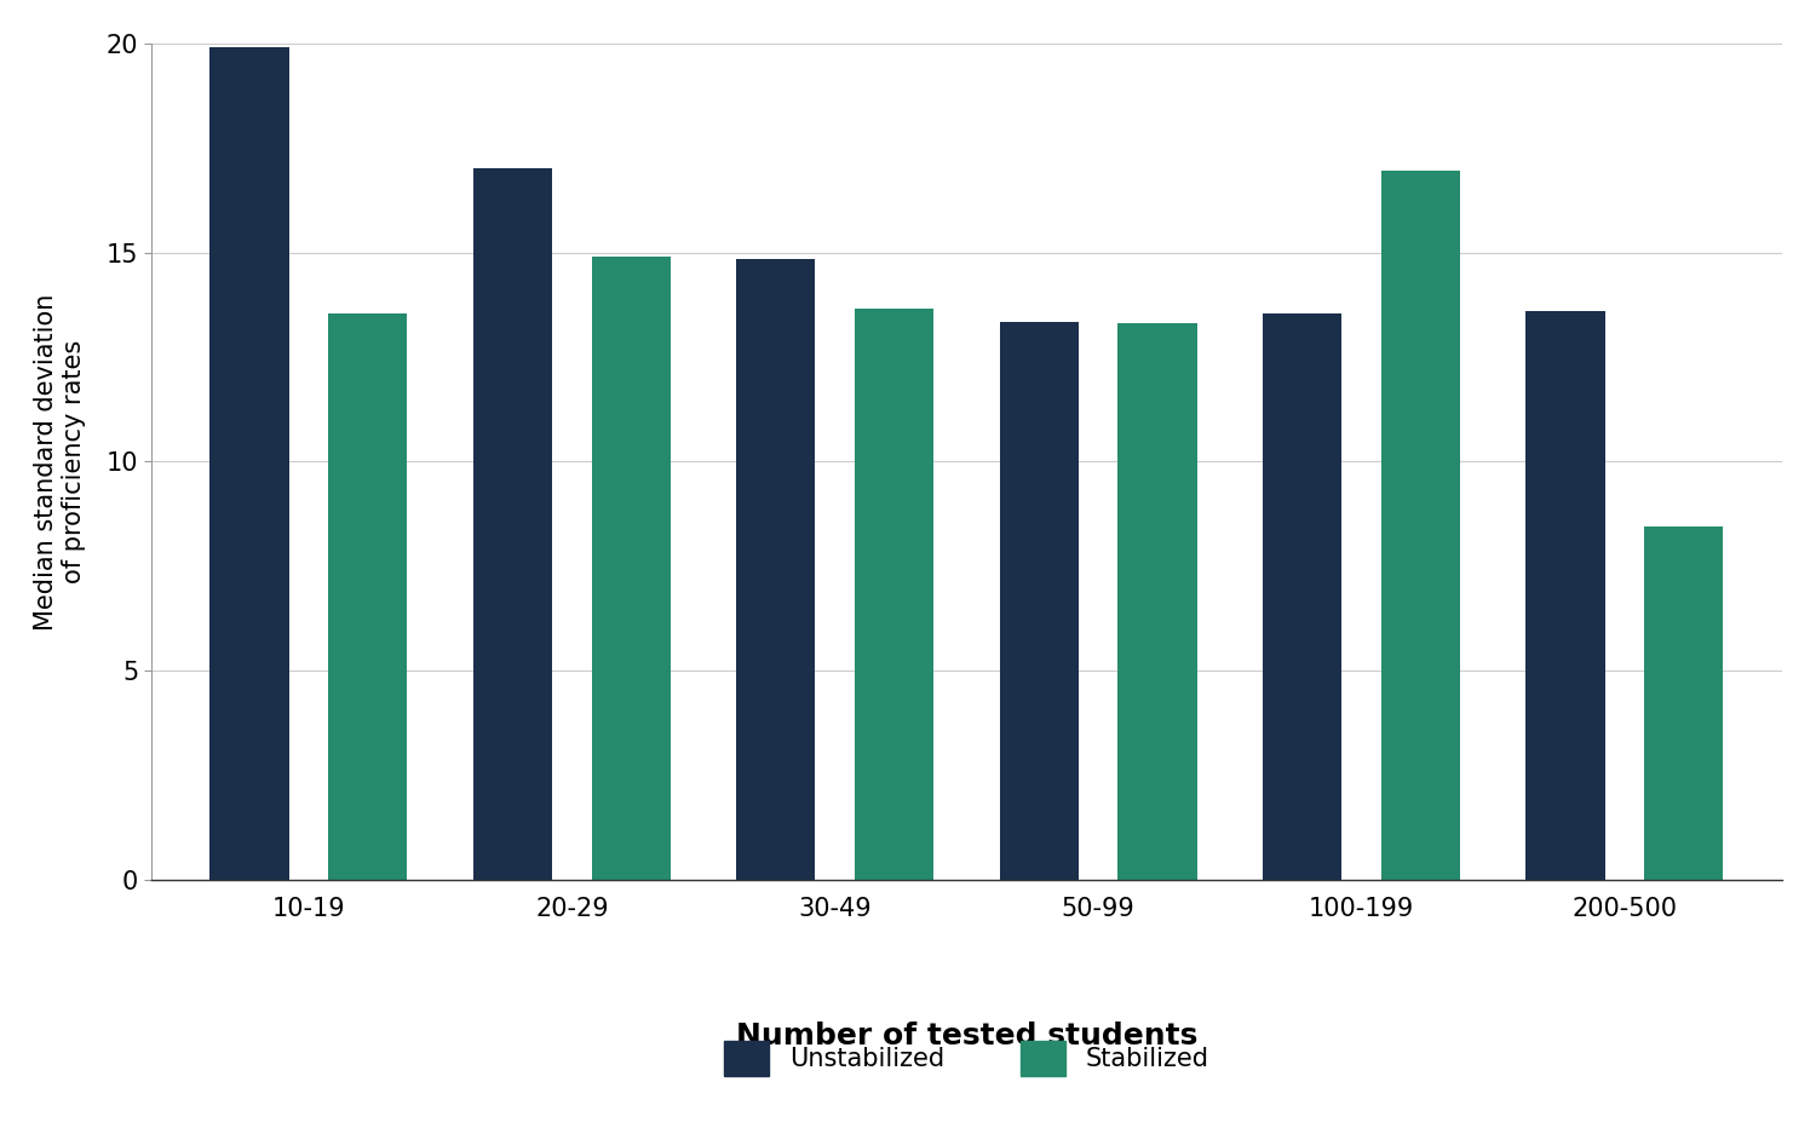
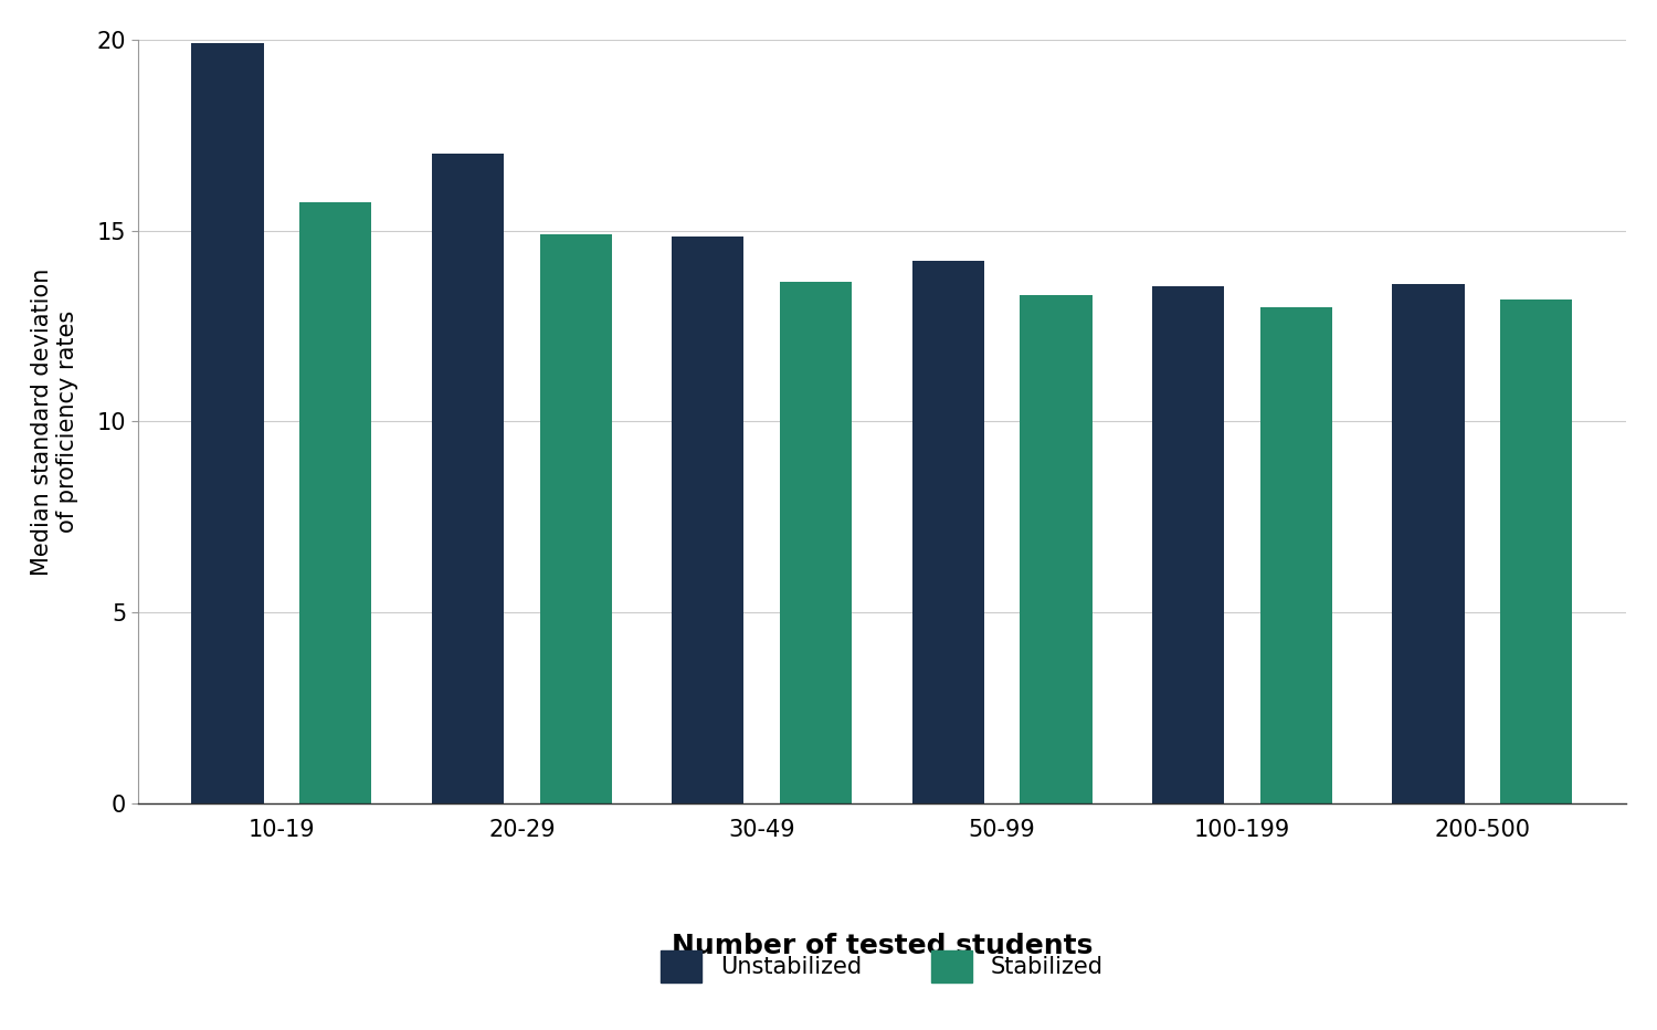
Stabilized/10-19: 13.55 -> 15.75
Unstabilized/50-99: 13.35 -> 14.20
Stabilized/100-199: 16.95 -> 13.00
Stabilized/200-500: 8.45 -> 13.20
